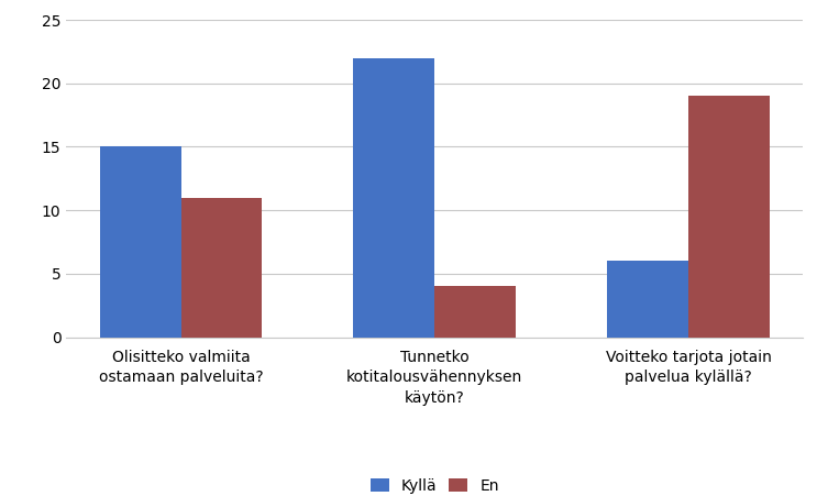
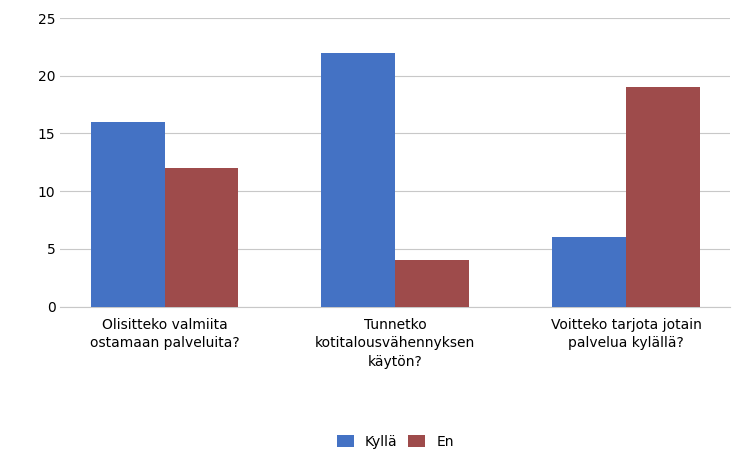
Kyllä/Olisitteko valmiita ostamaan palveluita?: 15 -> 16
En/Olisitteko valmiita ostamaan palveluita?: 11 -> 12
